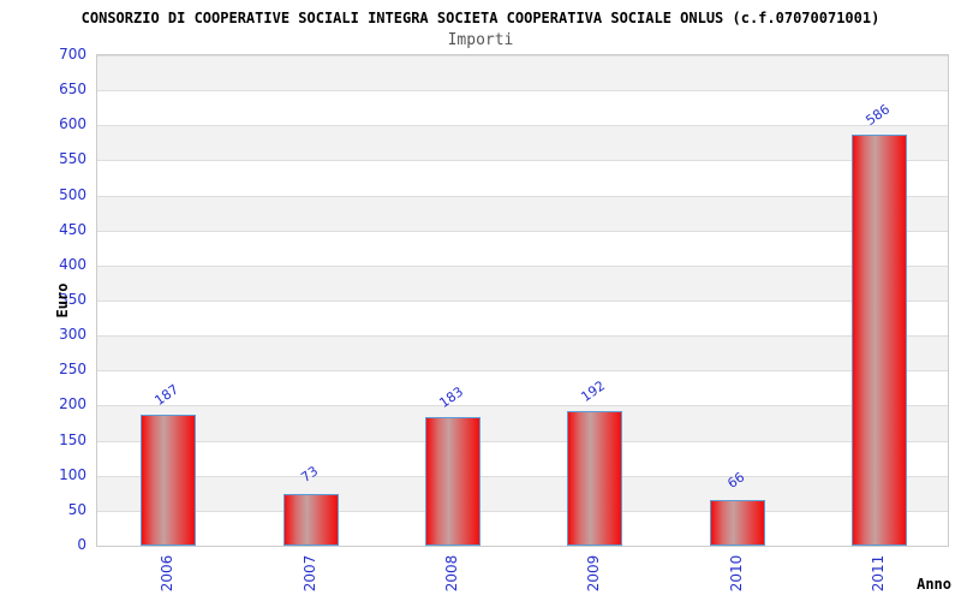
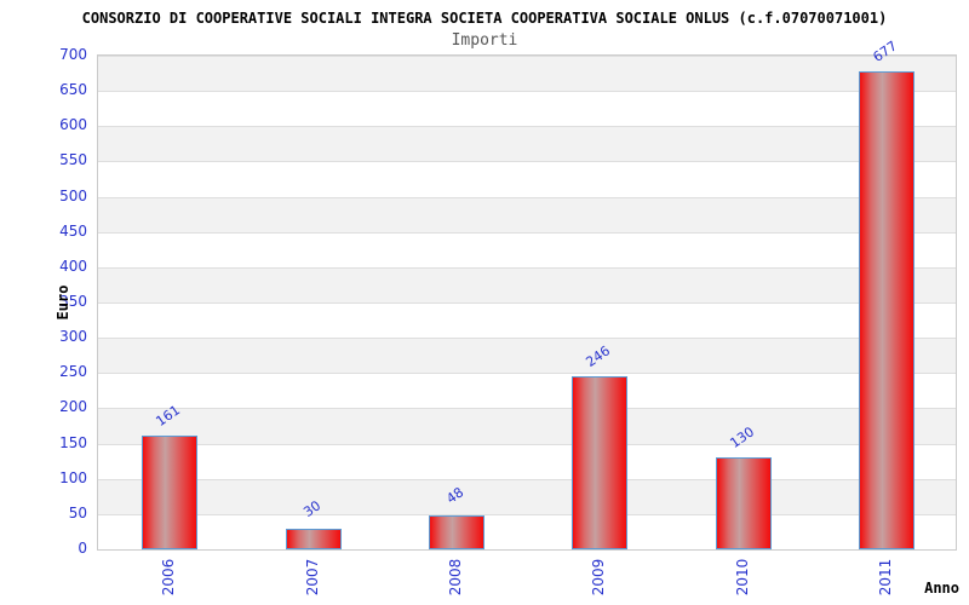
2006: 187 -> 161
2007: 73 -> 30
2008: 183 -> 48
2009: 192 -> 246
2010: 66 -> 130
2011: 586 -> 677
